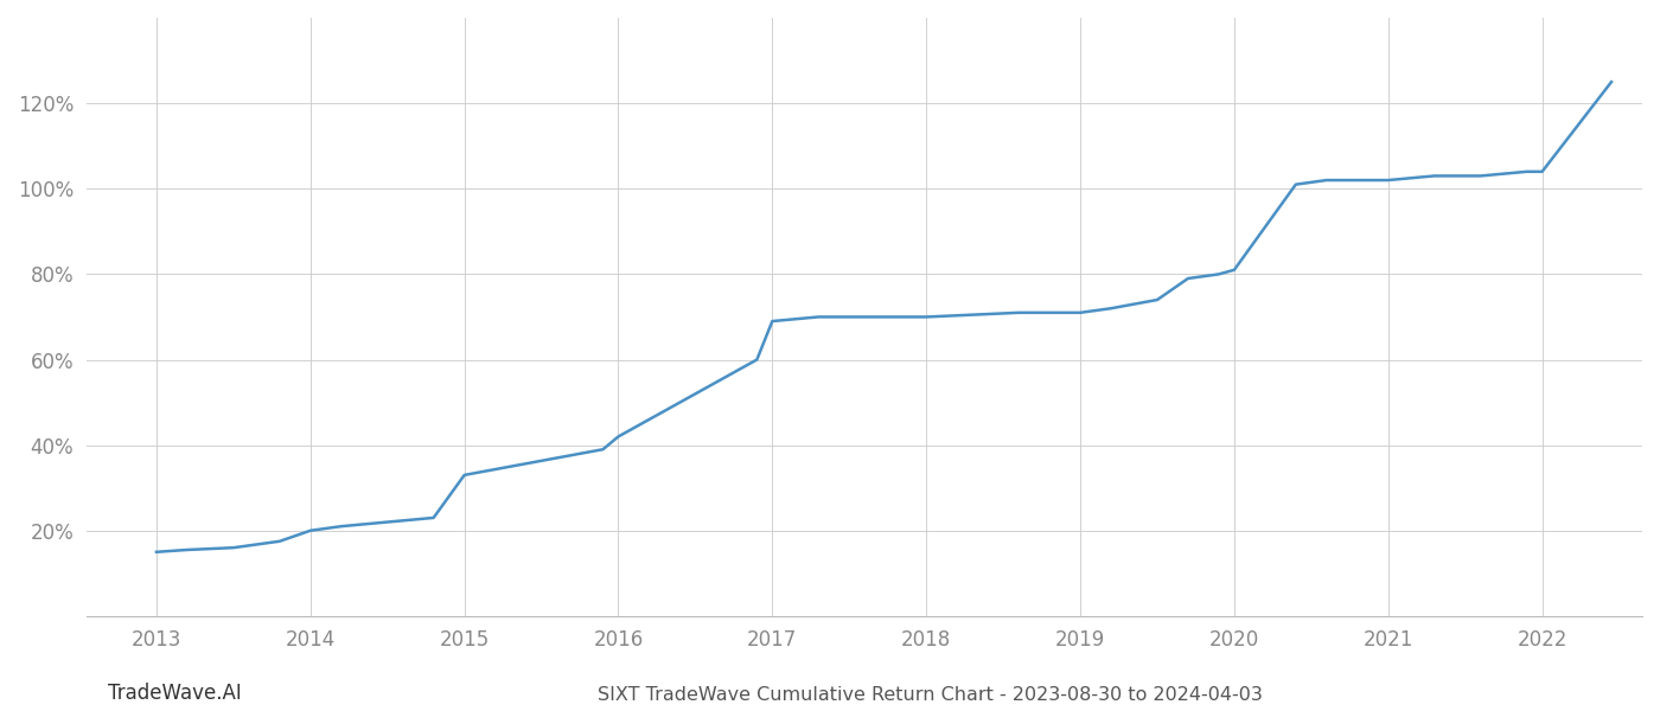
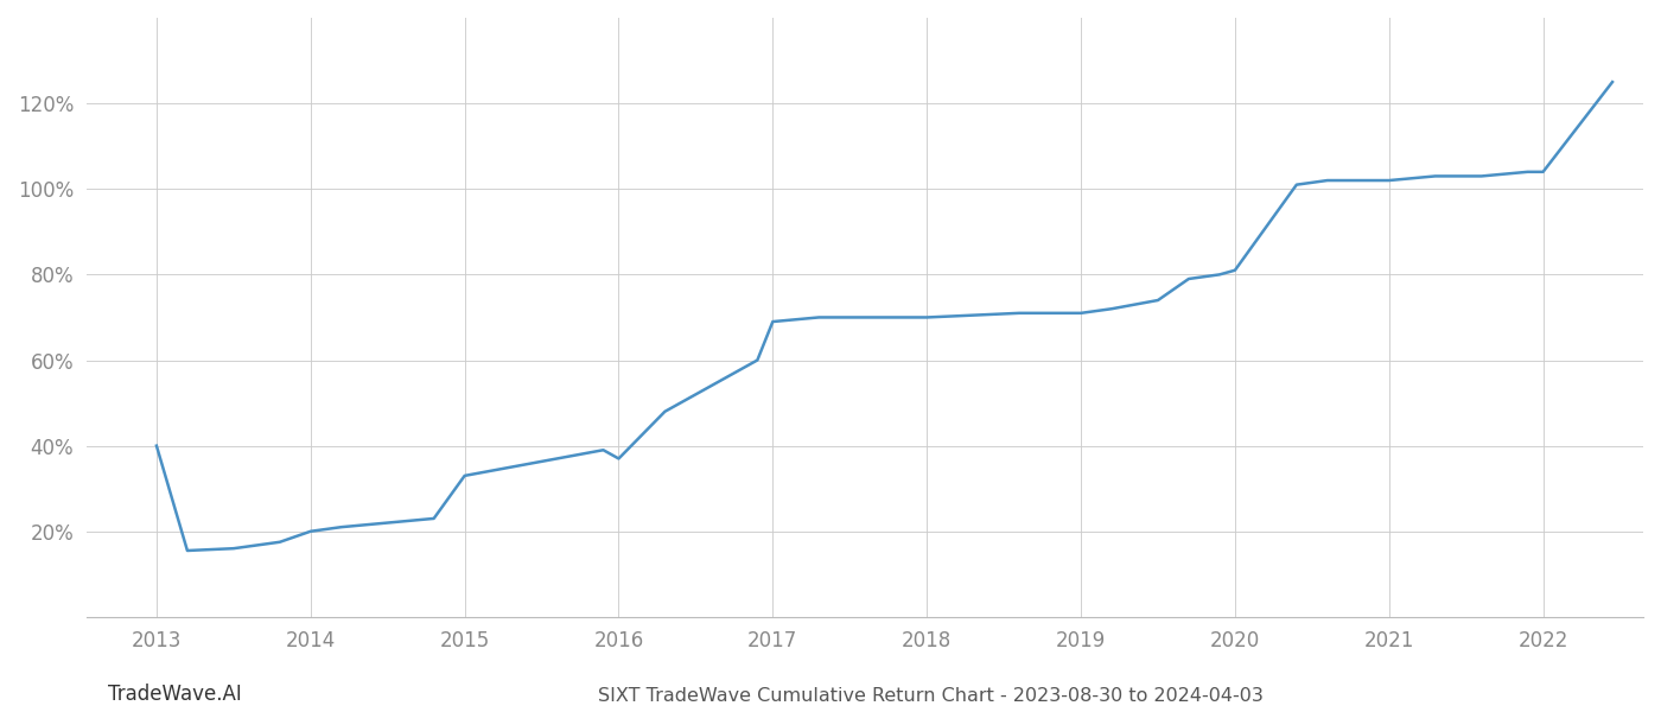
2013: 15.0% -> 40.0%
2016: 42.0% -> 37.0%
